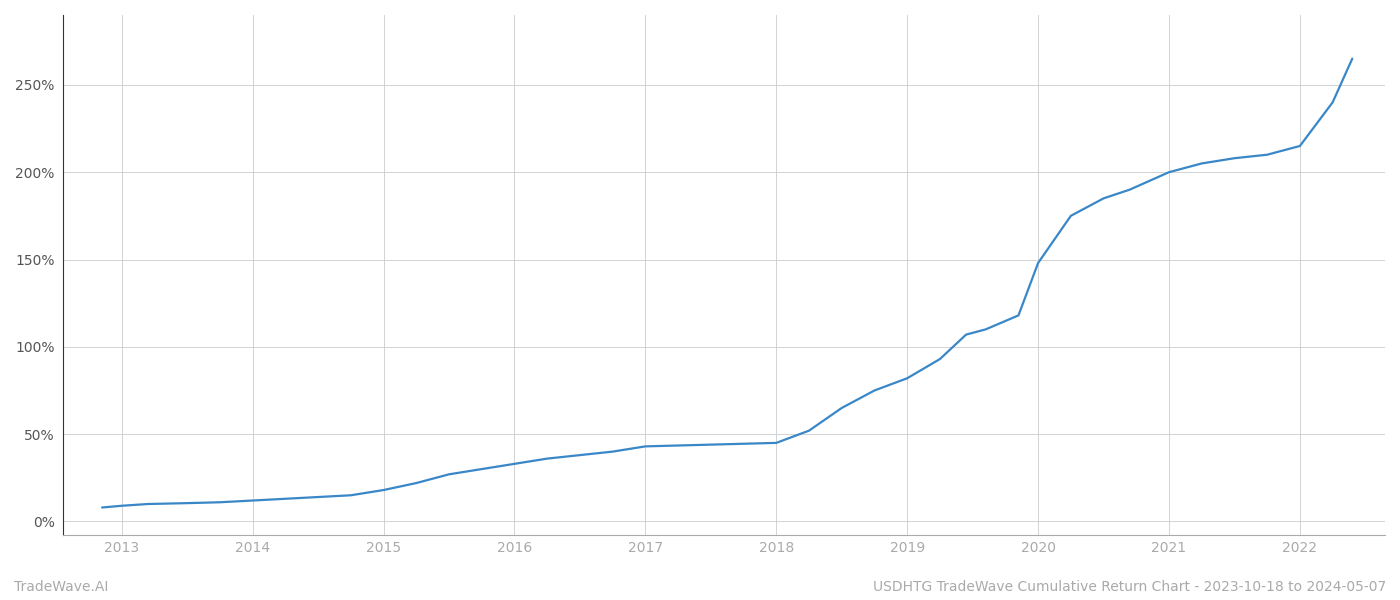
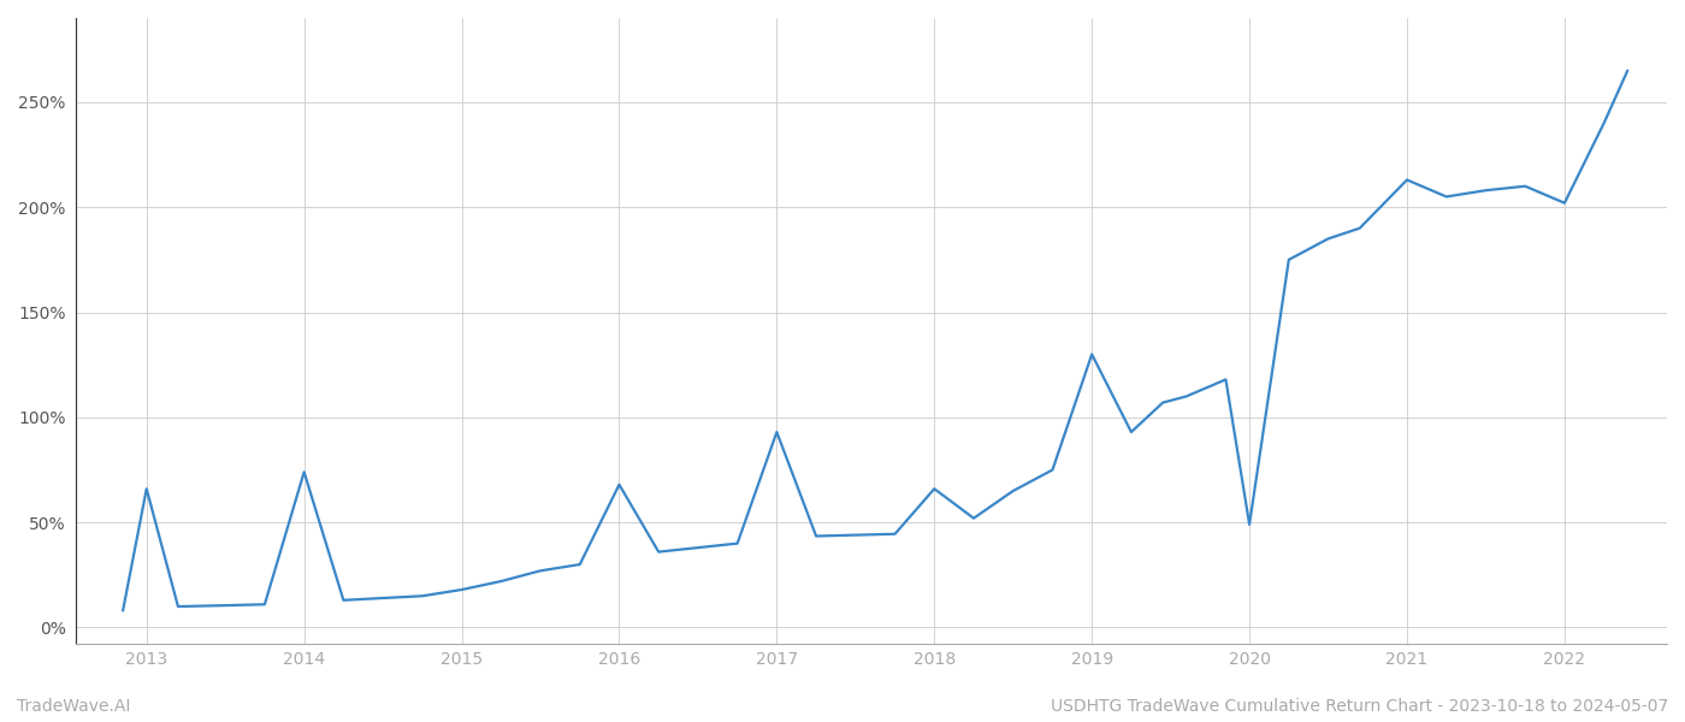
2013: 9% -> 66%
2014: 12% -> 74%
2016: 33% -> 68%
2017: 43% -> 93%
2018: 45% -> 66%
2019: 82% -> 130%
2020: 148% -> 49%
2021: 200% -> 213%
2022: 215% -> 202%
